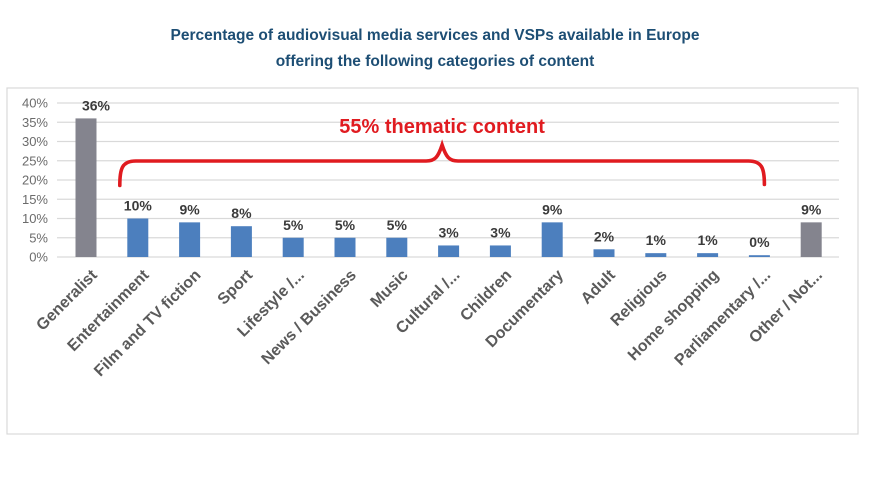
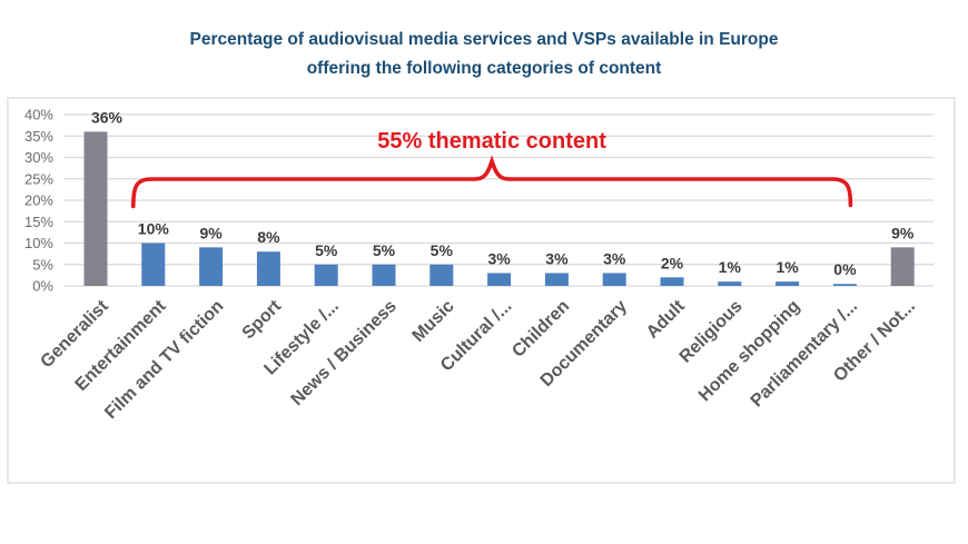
Documentary: 9% -> 3%
